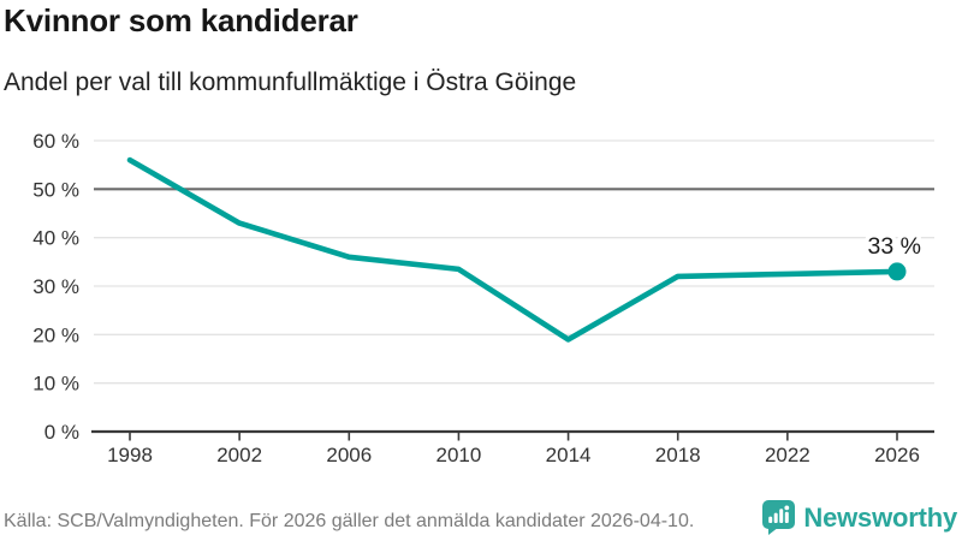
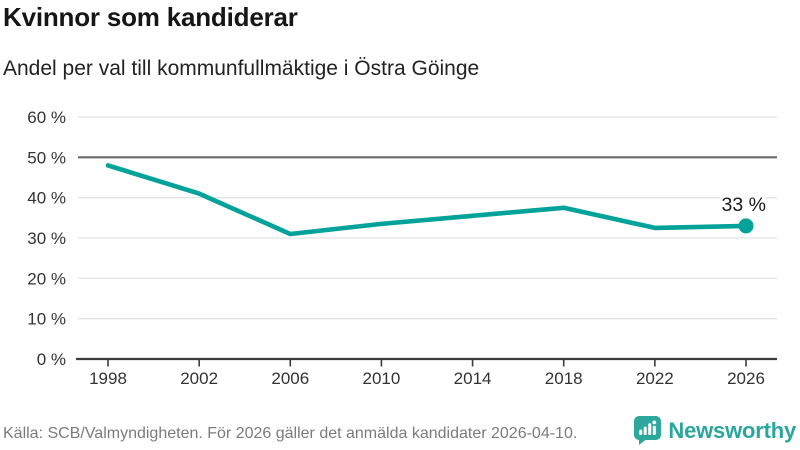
1998: 56% -> 48%
2002: 43% -> 41%
2006: 36% -> 31%
2014: 19% -> 36%
2018: 32% -> 38%
